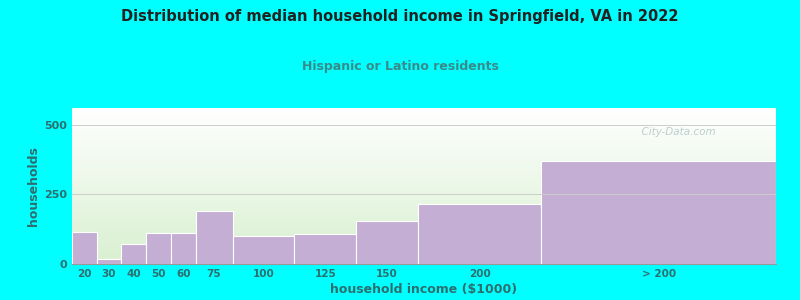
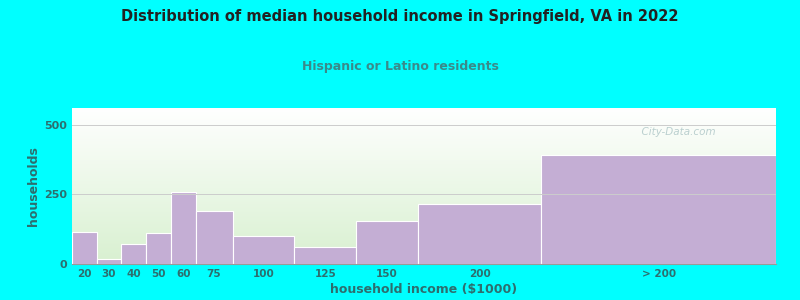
60: 110 -> 260
125: 108 -> 60
> 200: 370 -> 390
